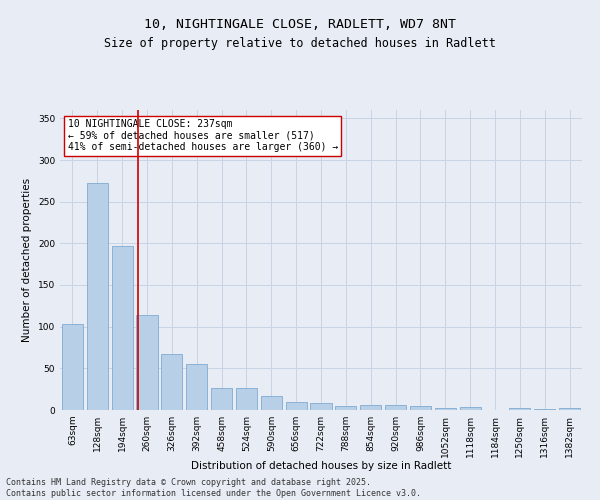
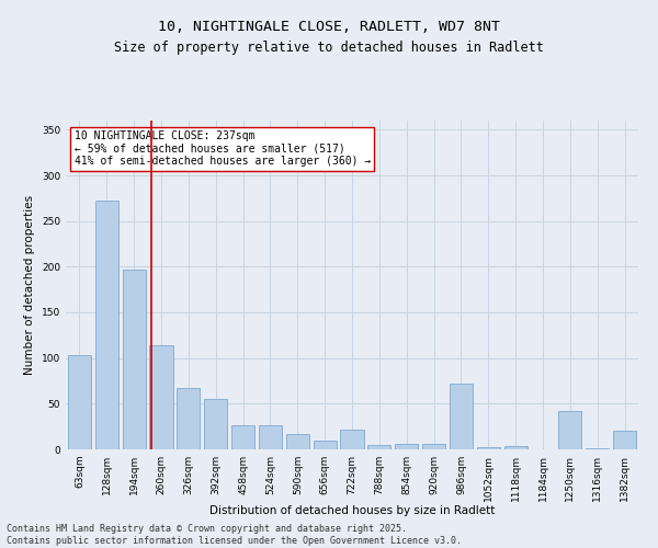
722sqm: 9 -> 22
986sqm: 5 -> 72
1250sqm: 2 -> 42
1382sqm: 2 -> 20
